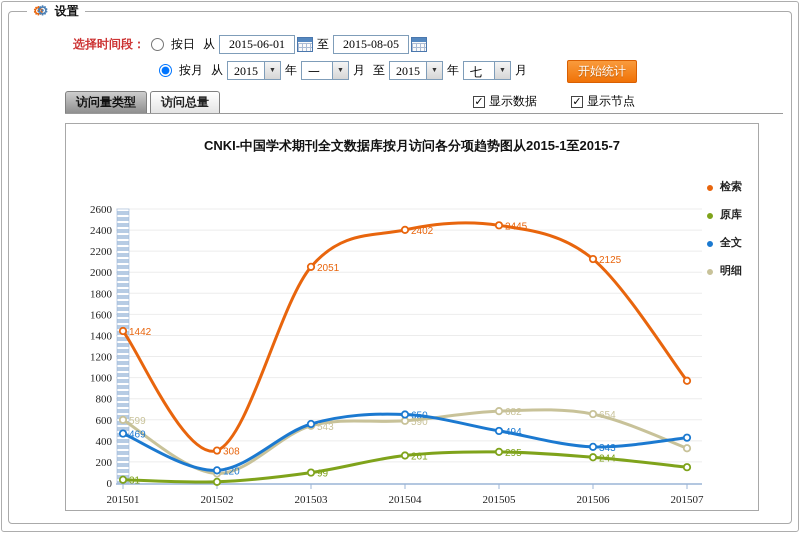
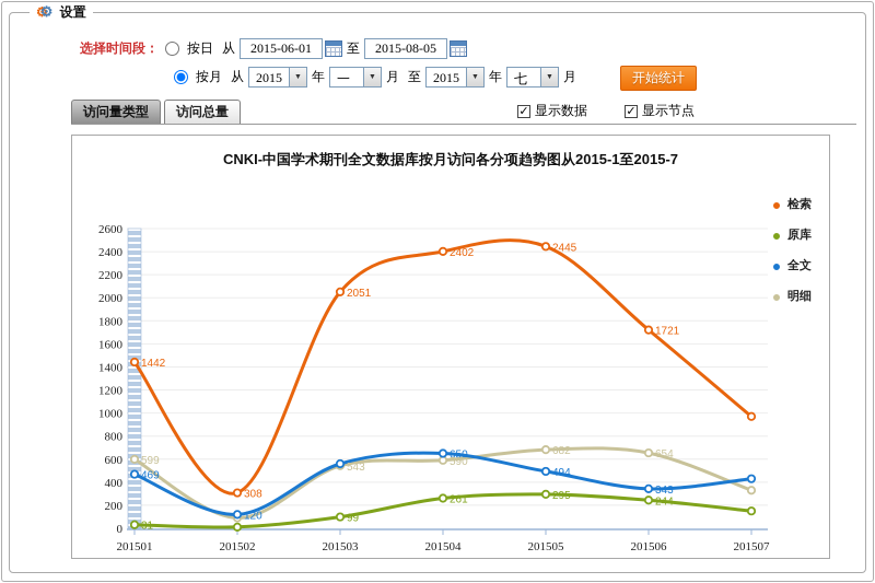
检索/201506: 2125 -> 1721
